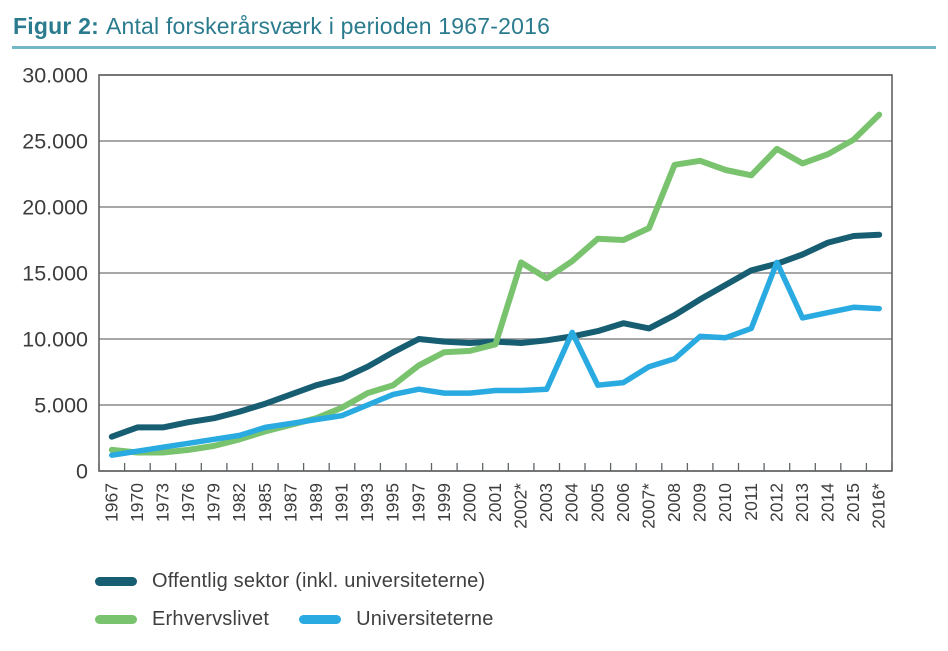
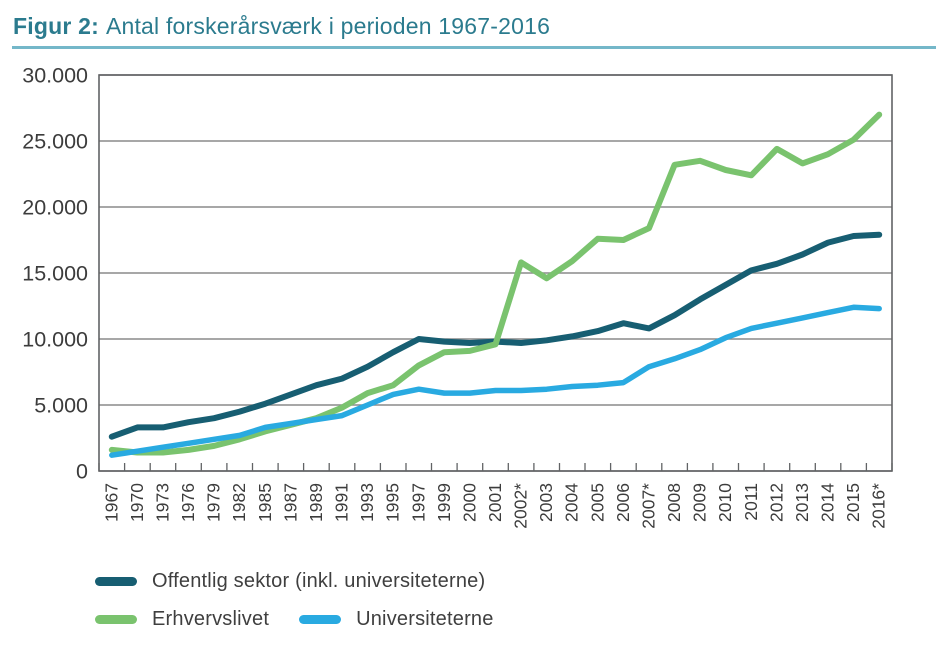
Universiteterne/2004: 10500 -> 6400
Universiteterne/2009: 10200 -> 9200
Universiteterne/2012: 15800 -> 11200
